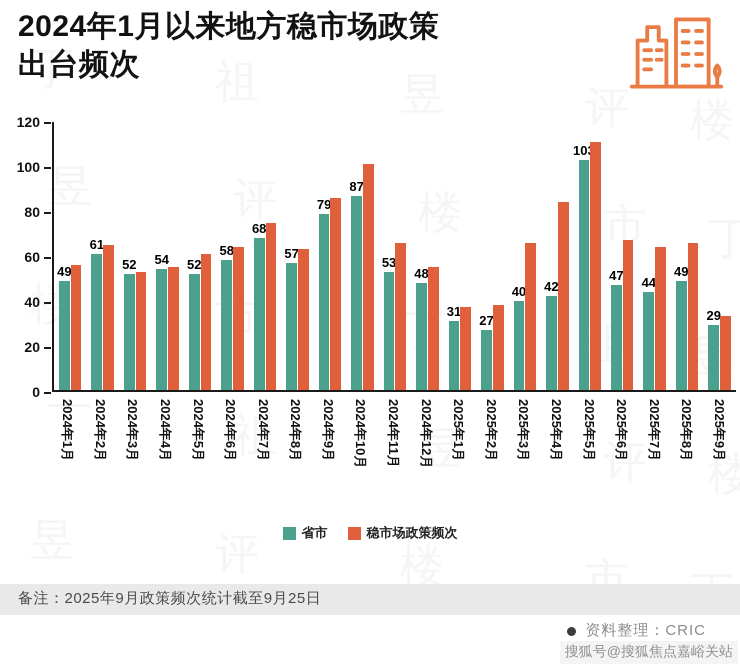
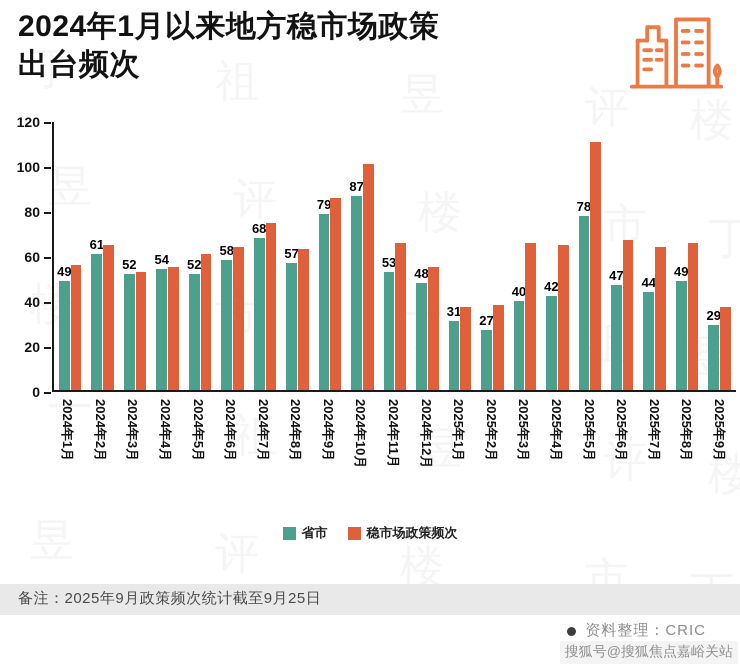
稳市场政策频次/2025年4月: 84 -> 65
省市/2025年5月: 103 -> 78
稳市场政策频次/2025年9月: 33 -> 37
